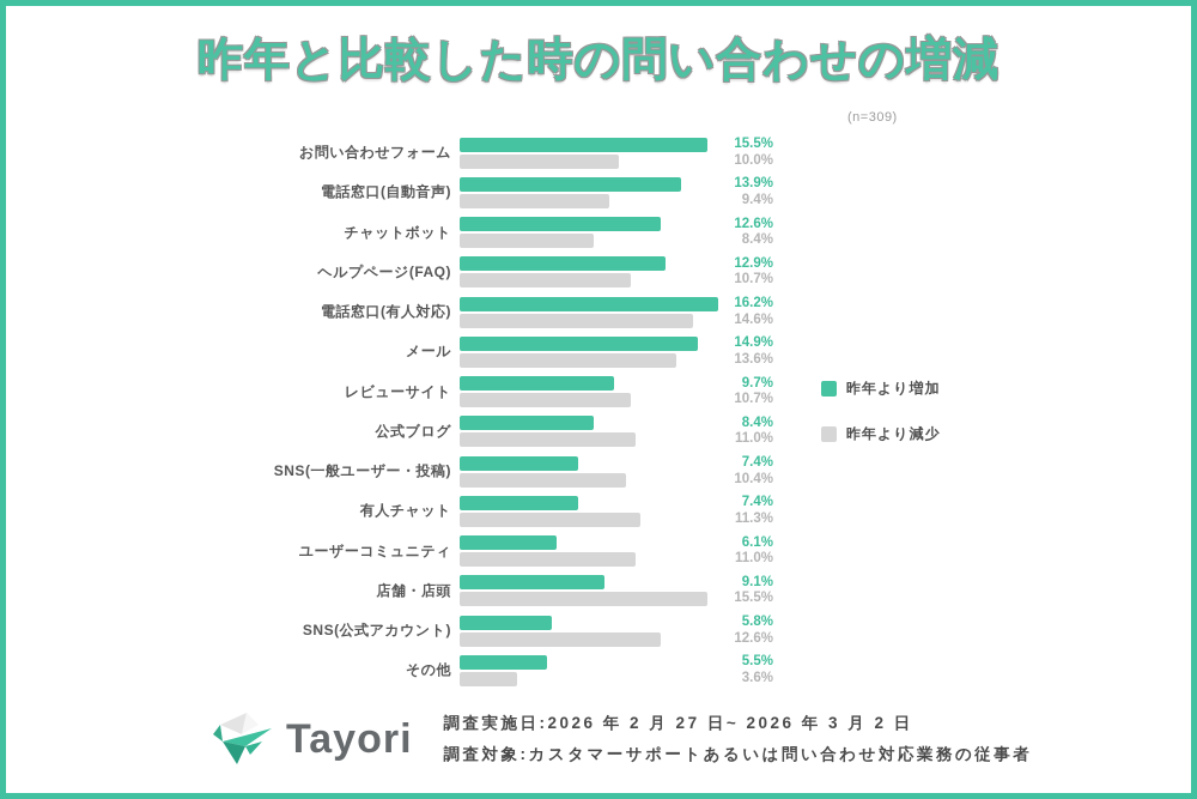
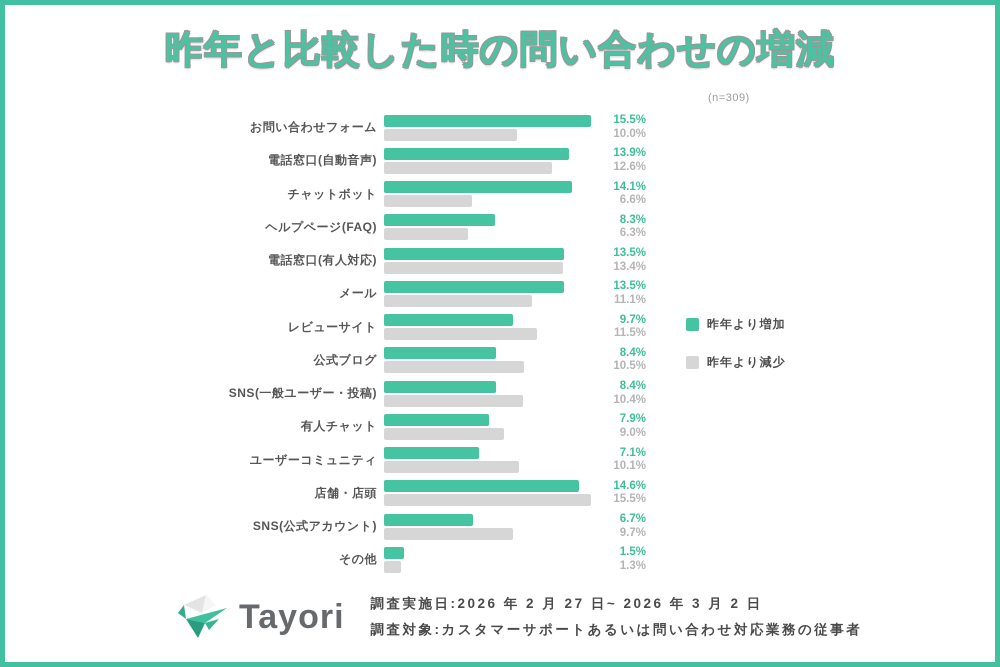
昨年より減少/電話窓口(自動音声): 9.4% -> 12.6%
昨年より増加/チャットボット: 12.6% -> 14.1%
昨年より減少/チャットボット: 8.4% -> 6.6%
昨年より増加/ヘルプページ(FAQ): 12.9% -> 8.3%
昨年より減少/ヘルプページ(FAQ): 10.7% -> 6.3%
昨年より増加/電話窓口(有人対応): 16.2% -> 13.5%
昨年より減少/電話窓口(有人対応): 14.6% -> 13.4%
昨年より増加/メール: 14.9% -> 13.5%
昨年より減少/メール: 13.6% -> 11.1%
昨年より減少/レビューサイト: 10.7% -> 11.5%
昨年より減少/公式ブログ: 11.0% -> 10.5%
昨年より増加/SNS(一般ユーザー・投稿): 7.4% -> 8.4%
昨年より増加/有人チャット: 7.4% -> 7.9%
昨年より減少/有人チャット: 11.3% -> 9.0%
昨年より増加/ユーザーコミュニティ: 6.1% -> 7.1%
昨年より減少/ユーザーコミュニティ: 11.0% -> 10.1%
昨年より増加/店舗・店頭: 9.1% -> 14.6%
昨年より増加/SNS(公式アカウント): 5.8% -> 6.7%
昨年より減少/SNS(公式アカウント): 12.6% -> 9.7%
昨年より増加/その他: 5.5% -> 1.5%
昨年より減少/その他: 3.6% -> 1.3%
